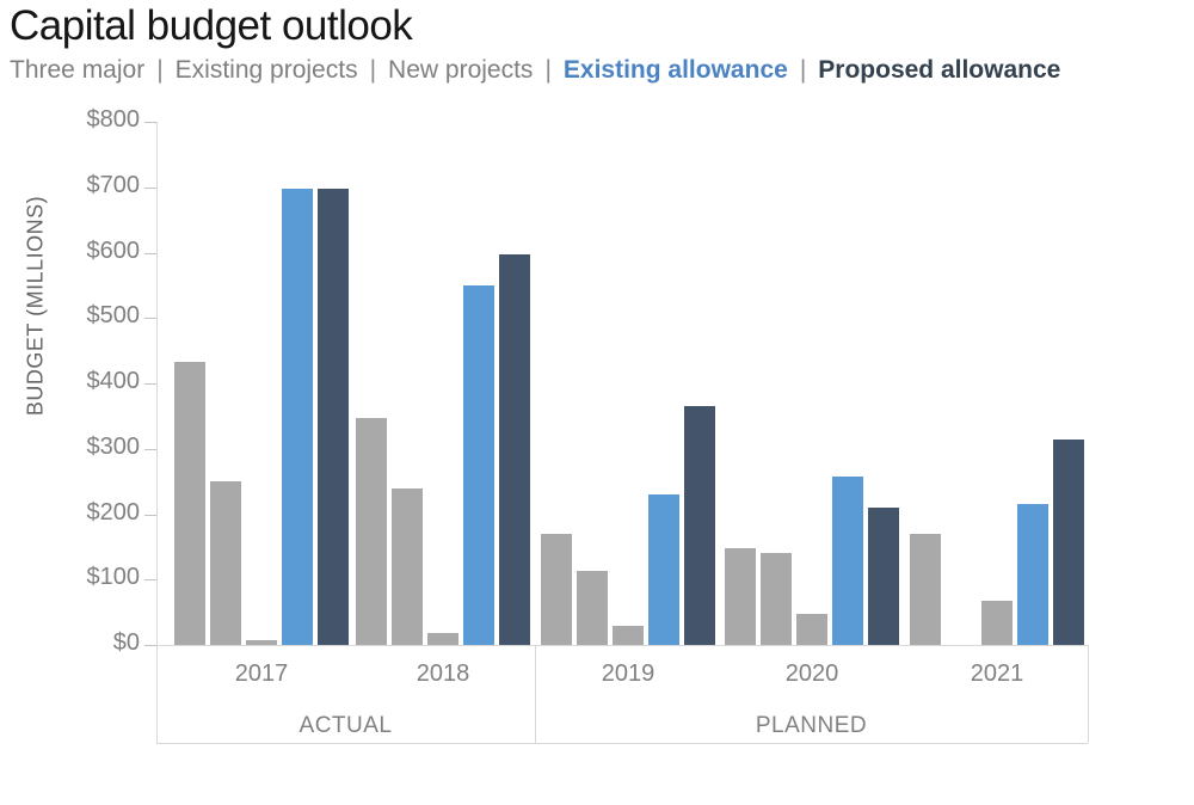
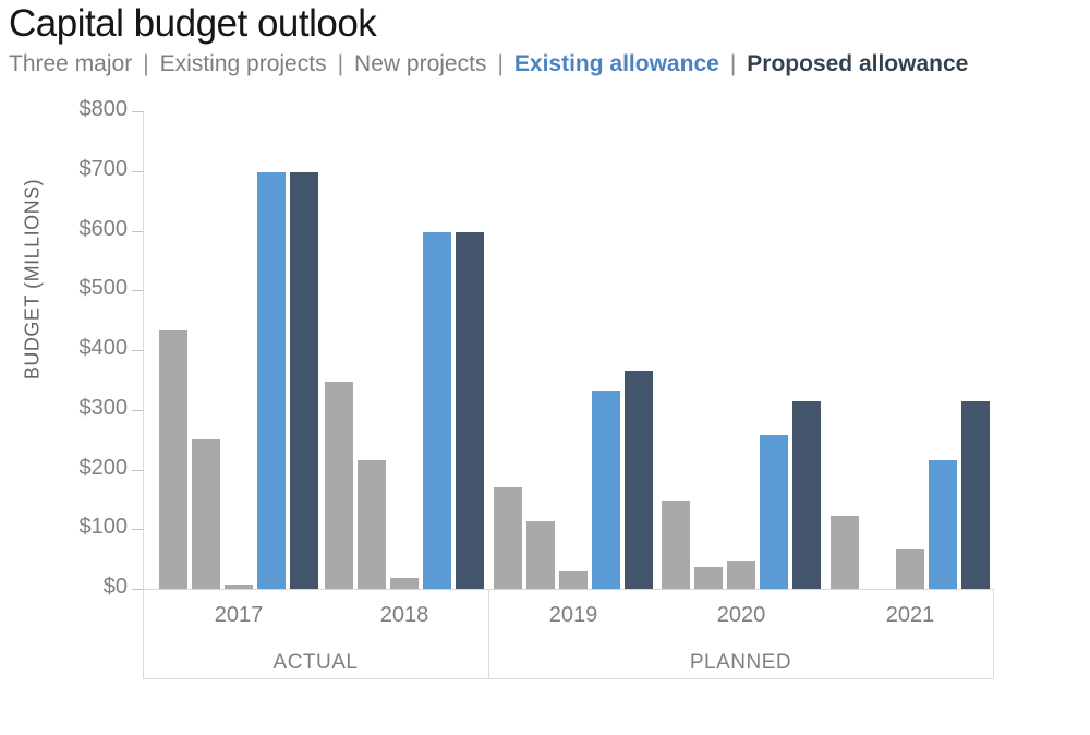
Existing projects/2018: $240 -> $220
Existing allowance/2018: $550 -> $600
Existing allowance/2019: $230 -> $330
Existing projects/2020: $140 -> $40
Proposed allowance/2020: $210 -> $320
Three major/2021: $170 -> $120
